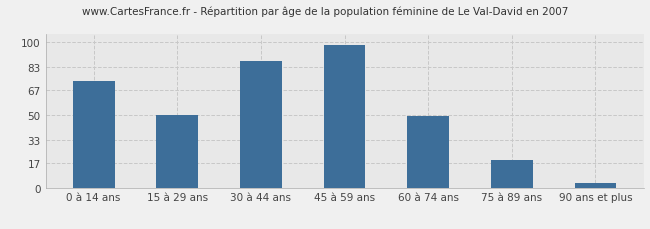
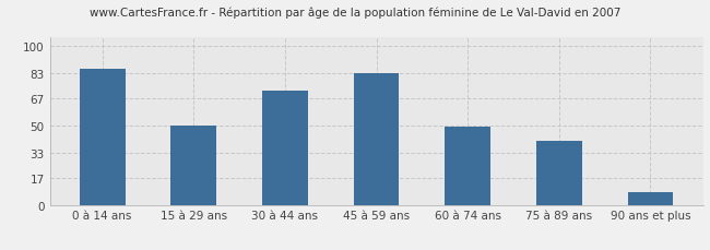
0 à 14 ans: 73 -> 86
30 à 44 ans: 87 -> 72
45 à 59 ans: 98 -> 83
75 à 89 ans: 19 -> 40
90 ans et plus: 3 -> 8
